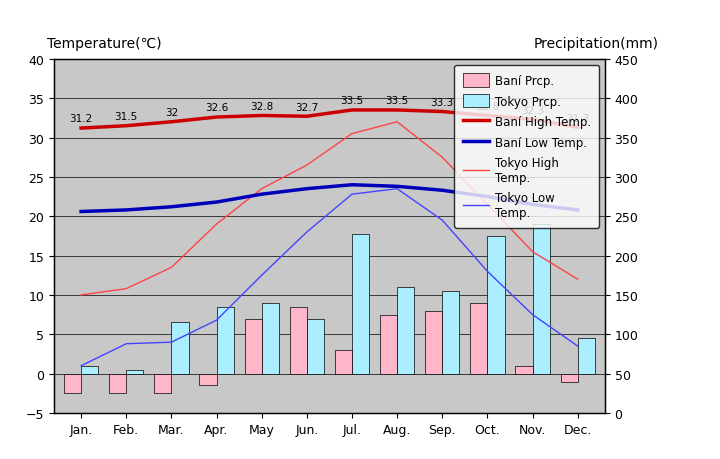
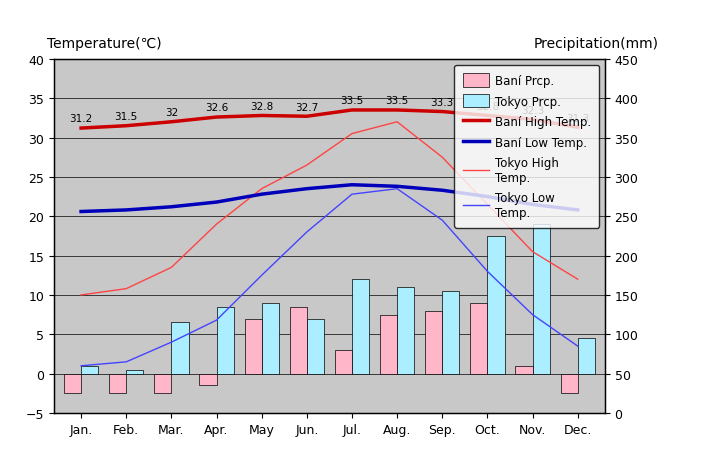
Tokyo Low Temp./Feb.: 3.8 -> 1.5
Tokyo Prcp./Jul.: 17.8 -> 12.0
Baní Prcp./Dec.: -1.0 -> -2.5
